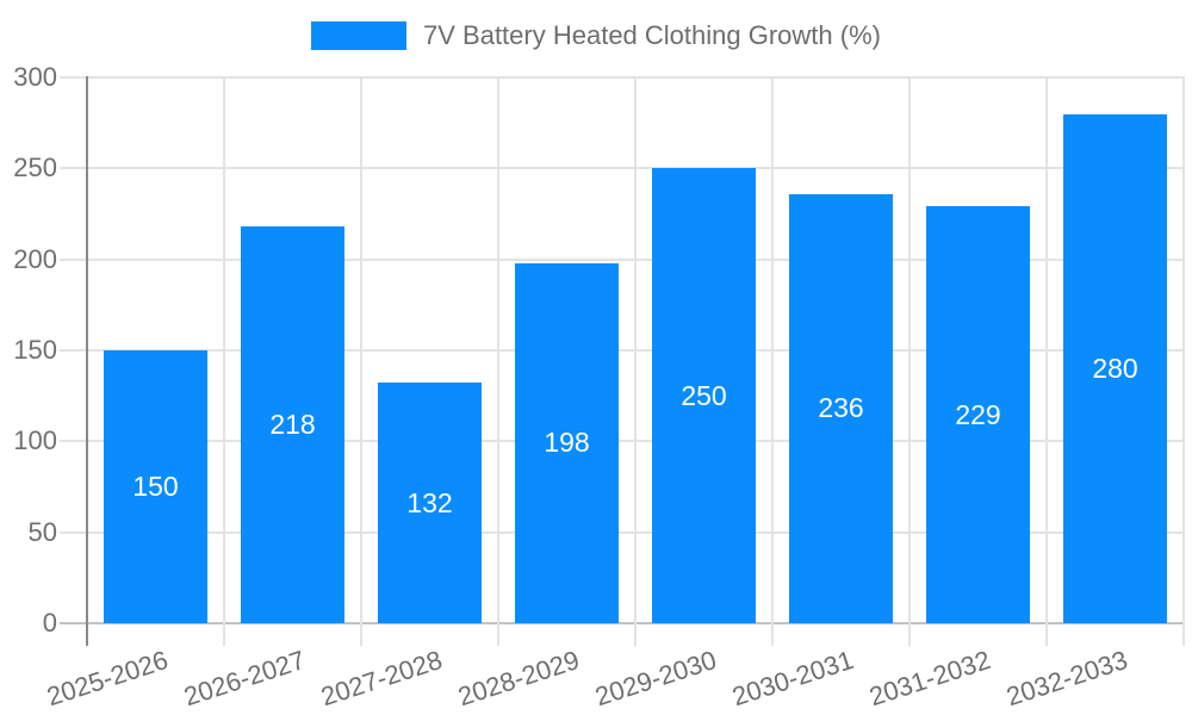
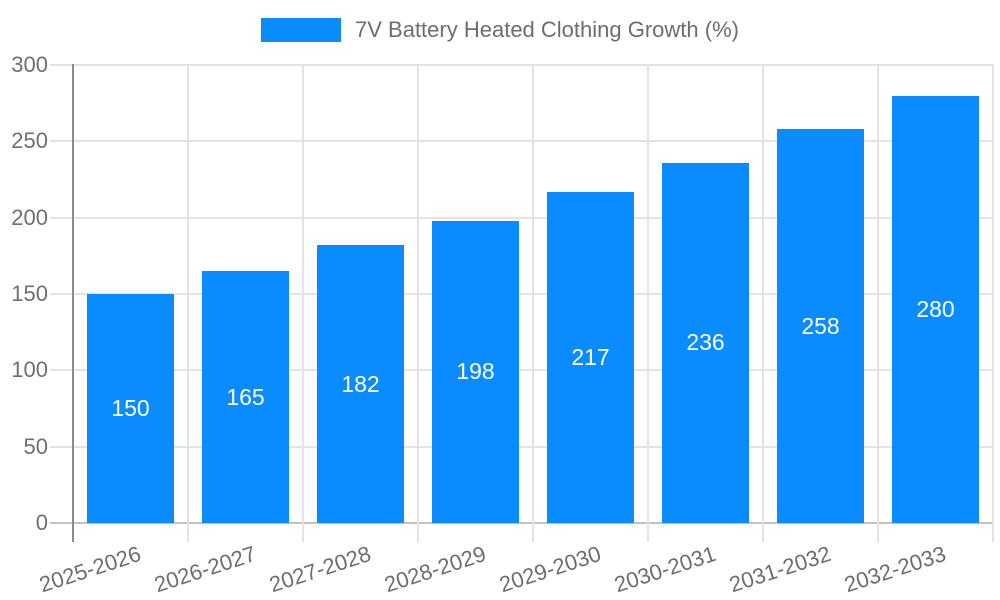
2026-2027: 218 -> 165
2027-2028: 132 -> 182
2029-2030: 250 -> 217
2031-2032: 229 -> 258
